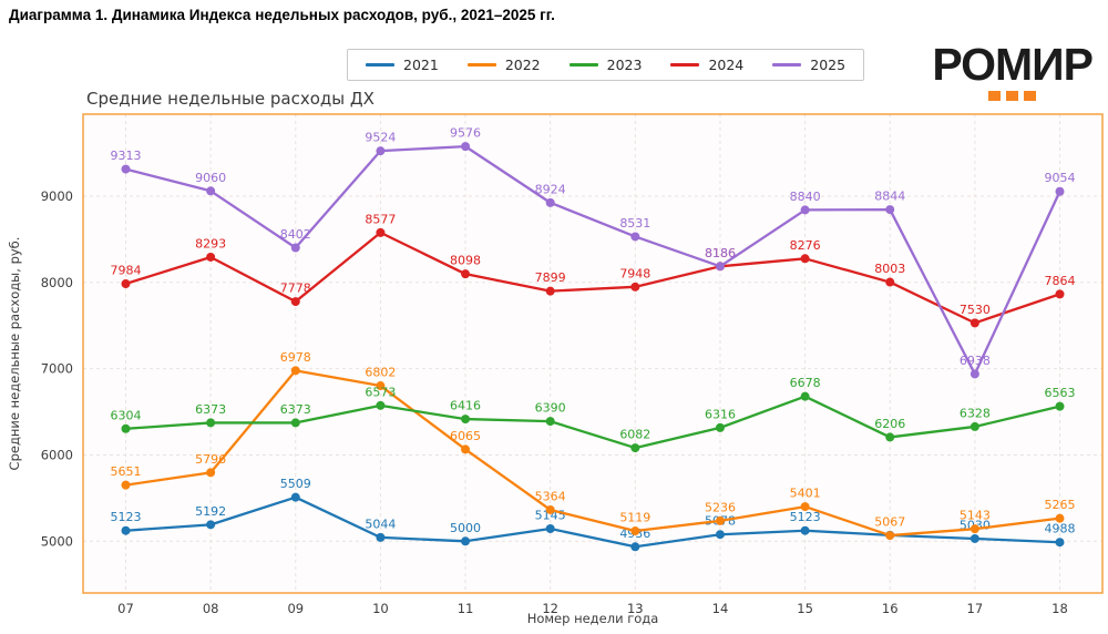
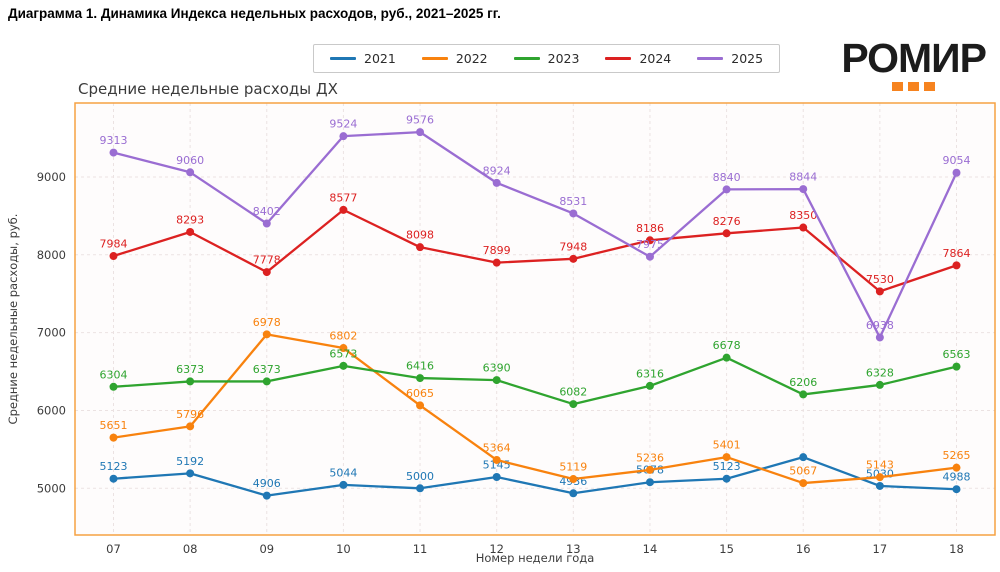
2021/09: 5509 -> 4906
2025/14: 8186 -> 7975
2021/16: 5100 -> 5400
2024/16: 8003 -> 8350
